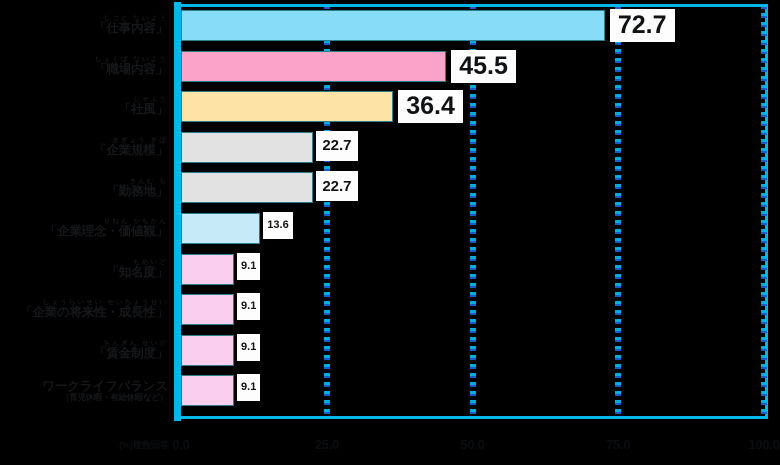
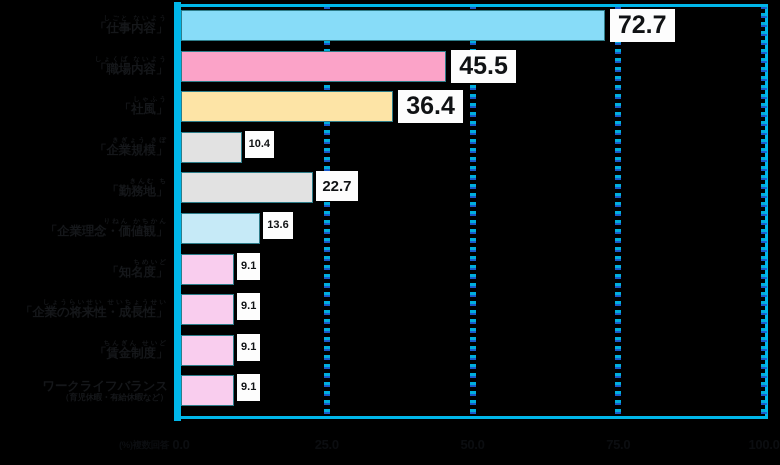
「企業規模」: 22.7 -> 10.4
